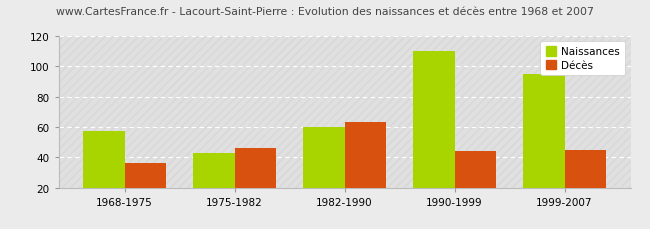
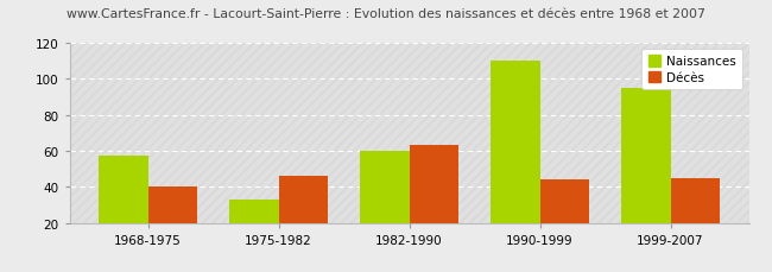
Décès/1968-1975: 36 -> 40
Naissances/1975-1982: 43 -> 33
